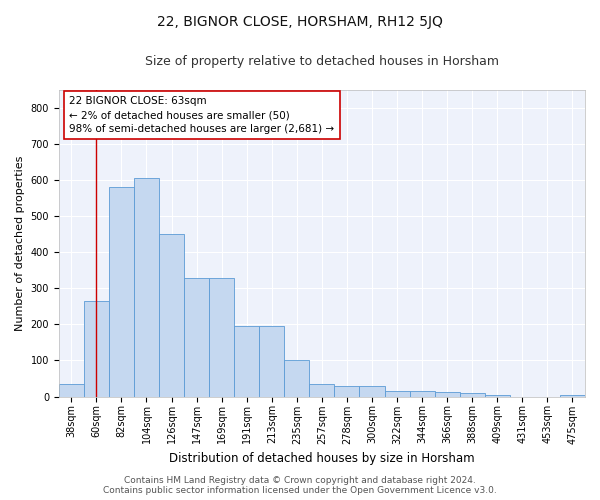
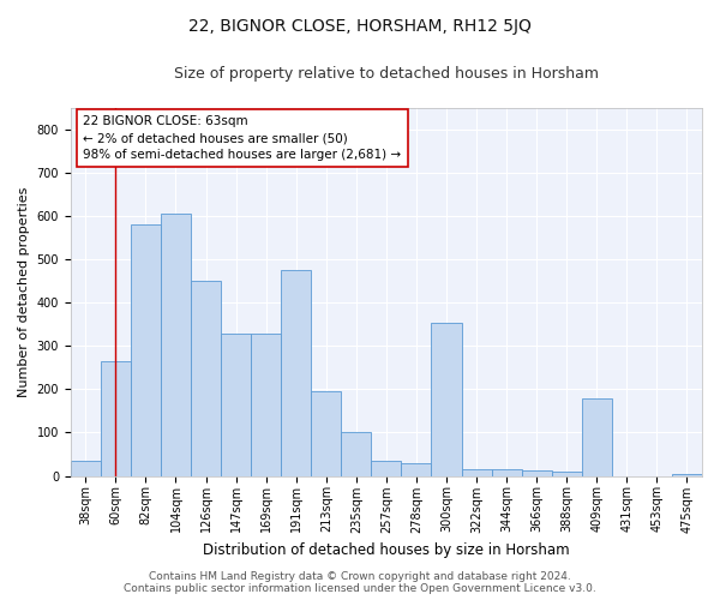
191sqm: 195 -> 475
300sqm: 30 -> 355
409sqm: 5 -> 180
